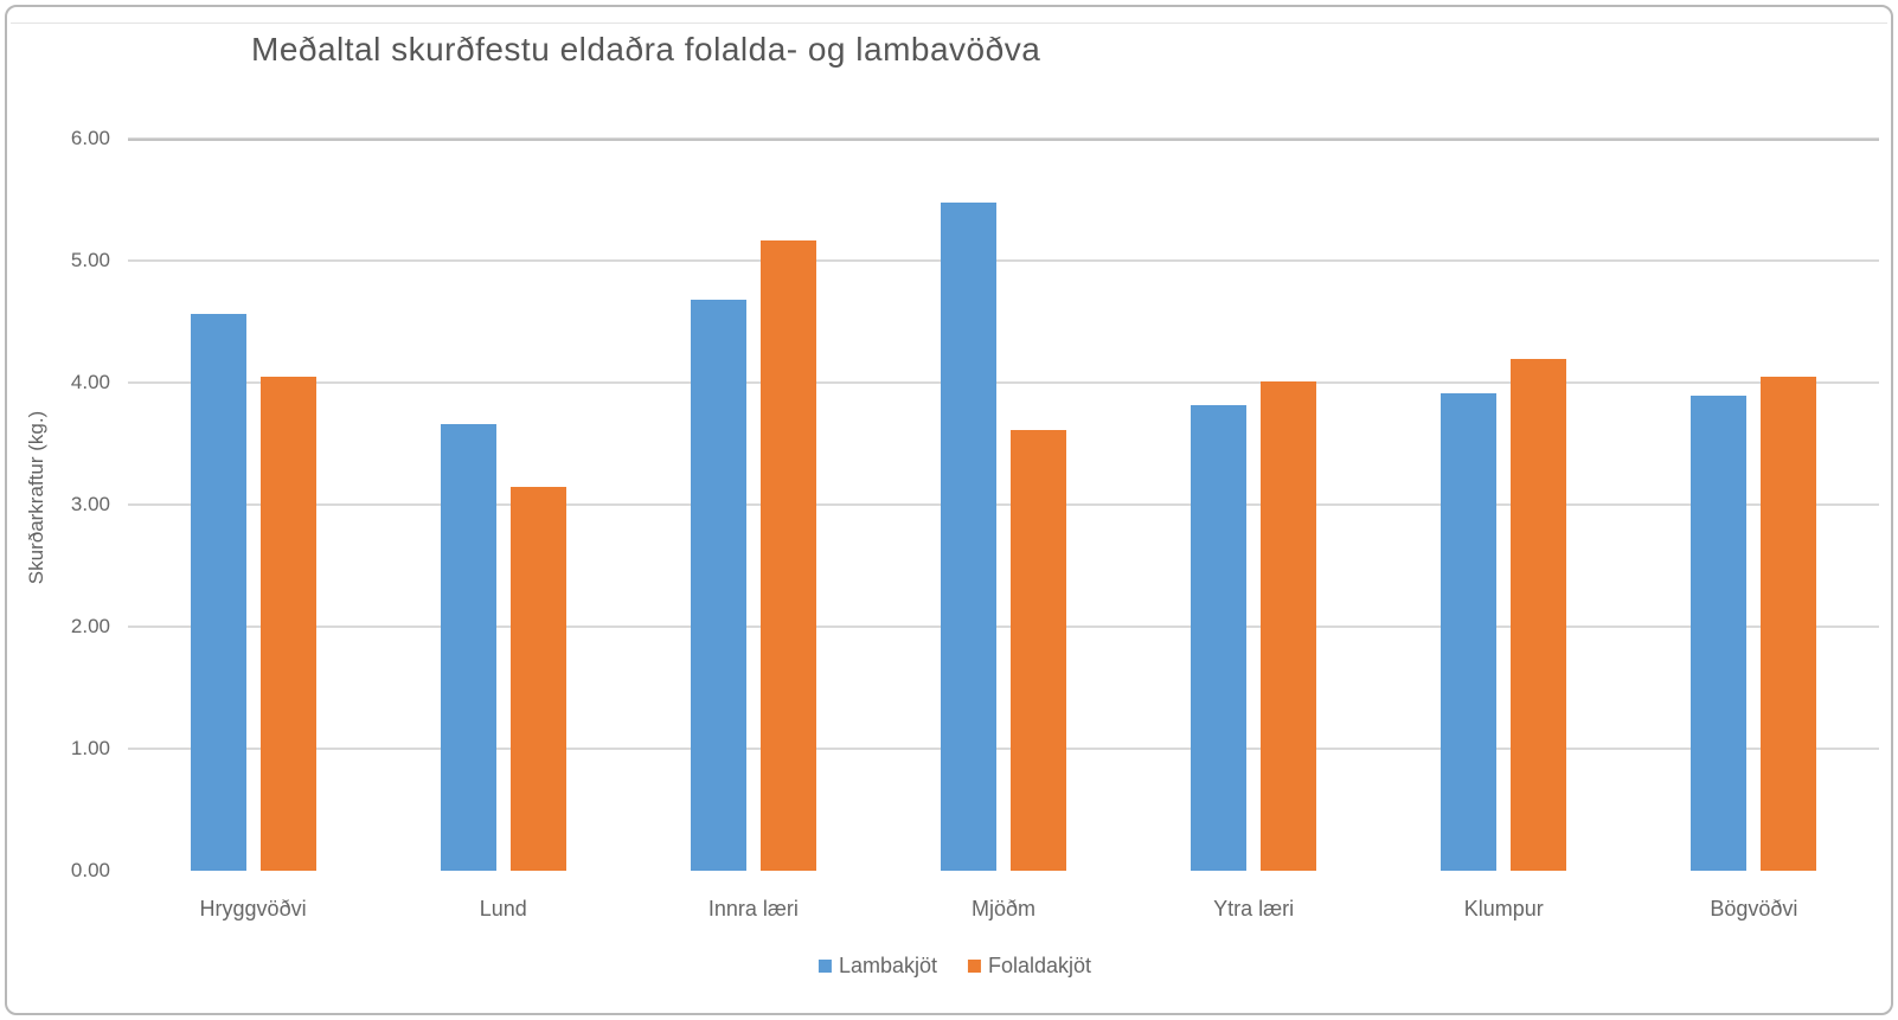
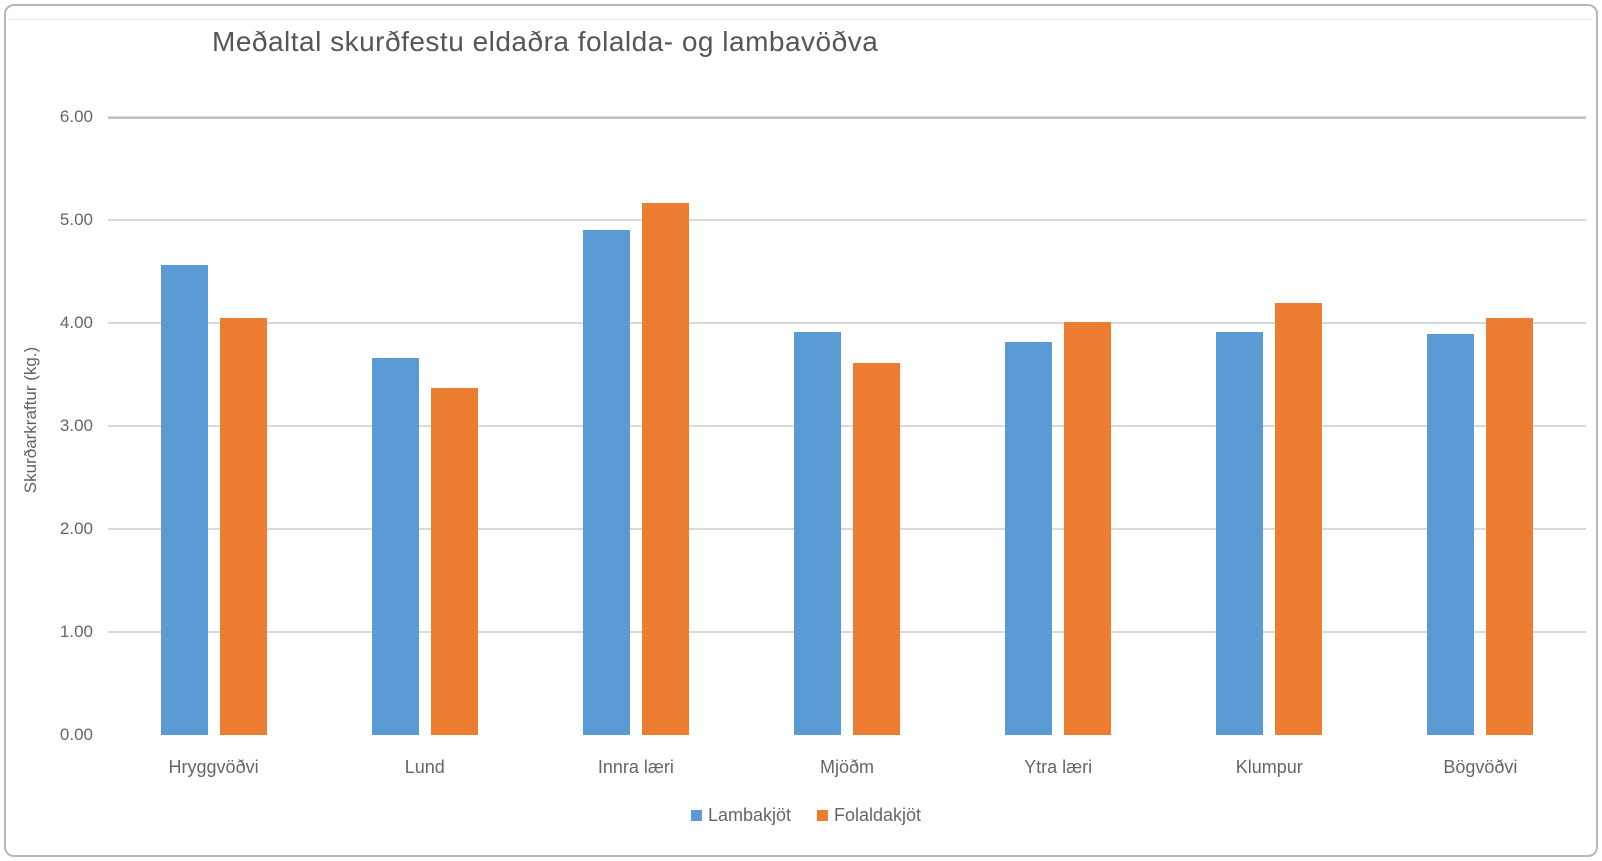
Folaldakjöt/Lund: 3.15 -> 3.37
Lambakjöt/Innra læri: 4.68 -> 4.90
Lambakjöt/Mjöðm: 5.48 -> 3.91
